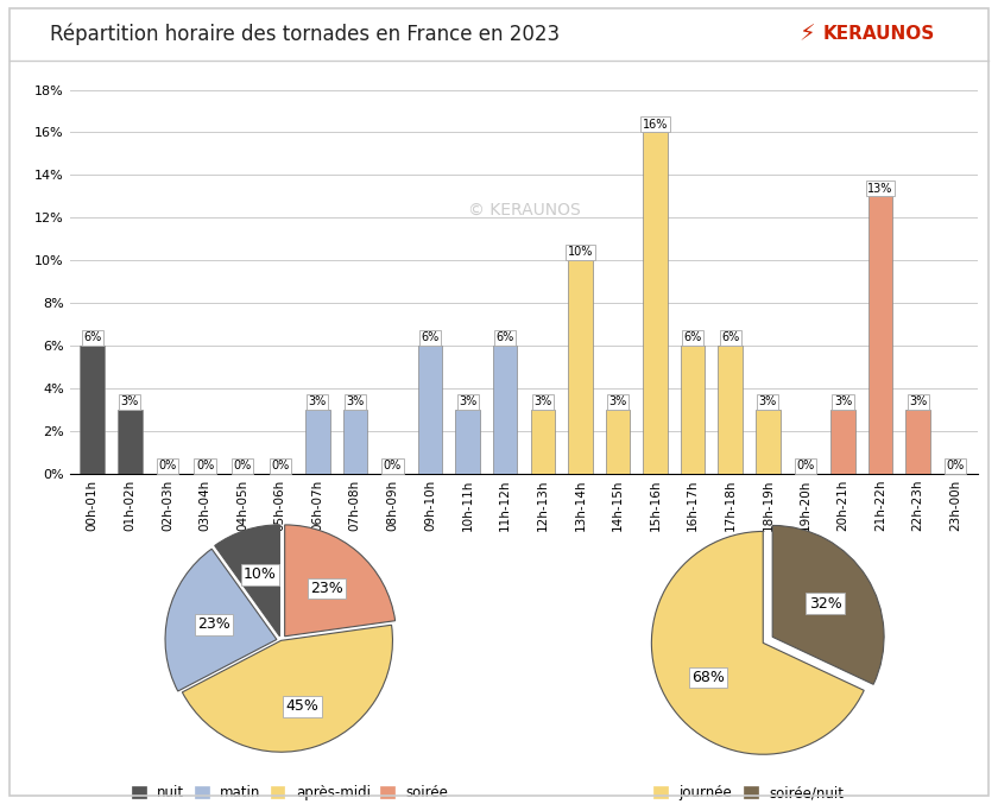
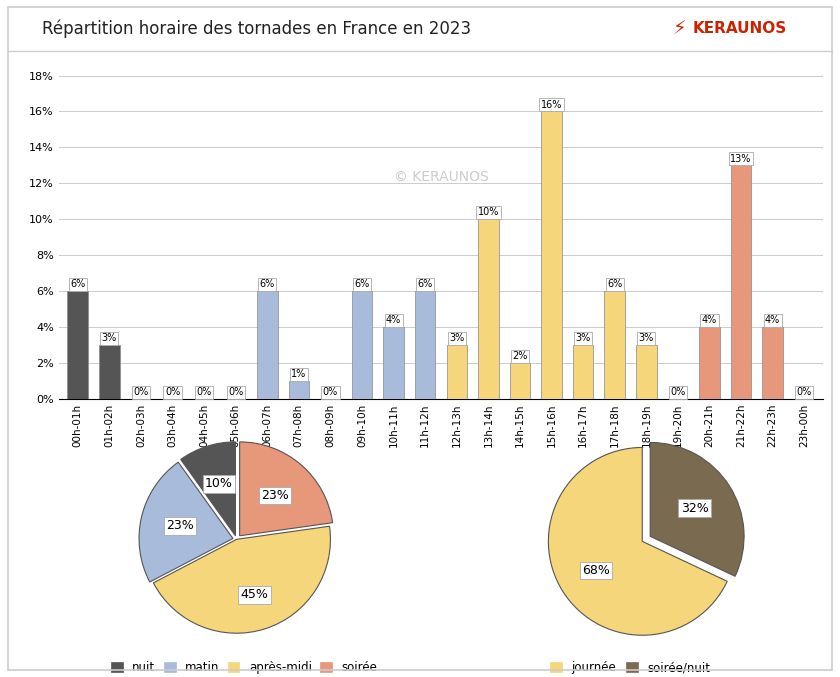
06h-07h: 3% -> 6%
07h-08h: 3% -> 1%
10h-11h: 3% -> 4%
14h-15h: 3% -> 2%
16h-17h: 6% -> 3%
20h-21h: 3% -> 4%
22h-23h: 3% -> 4%
